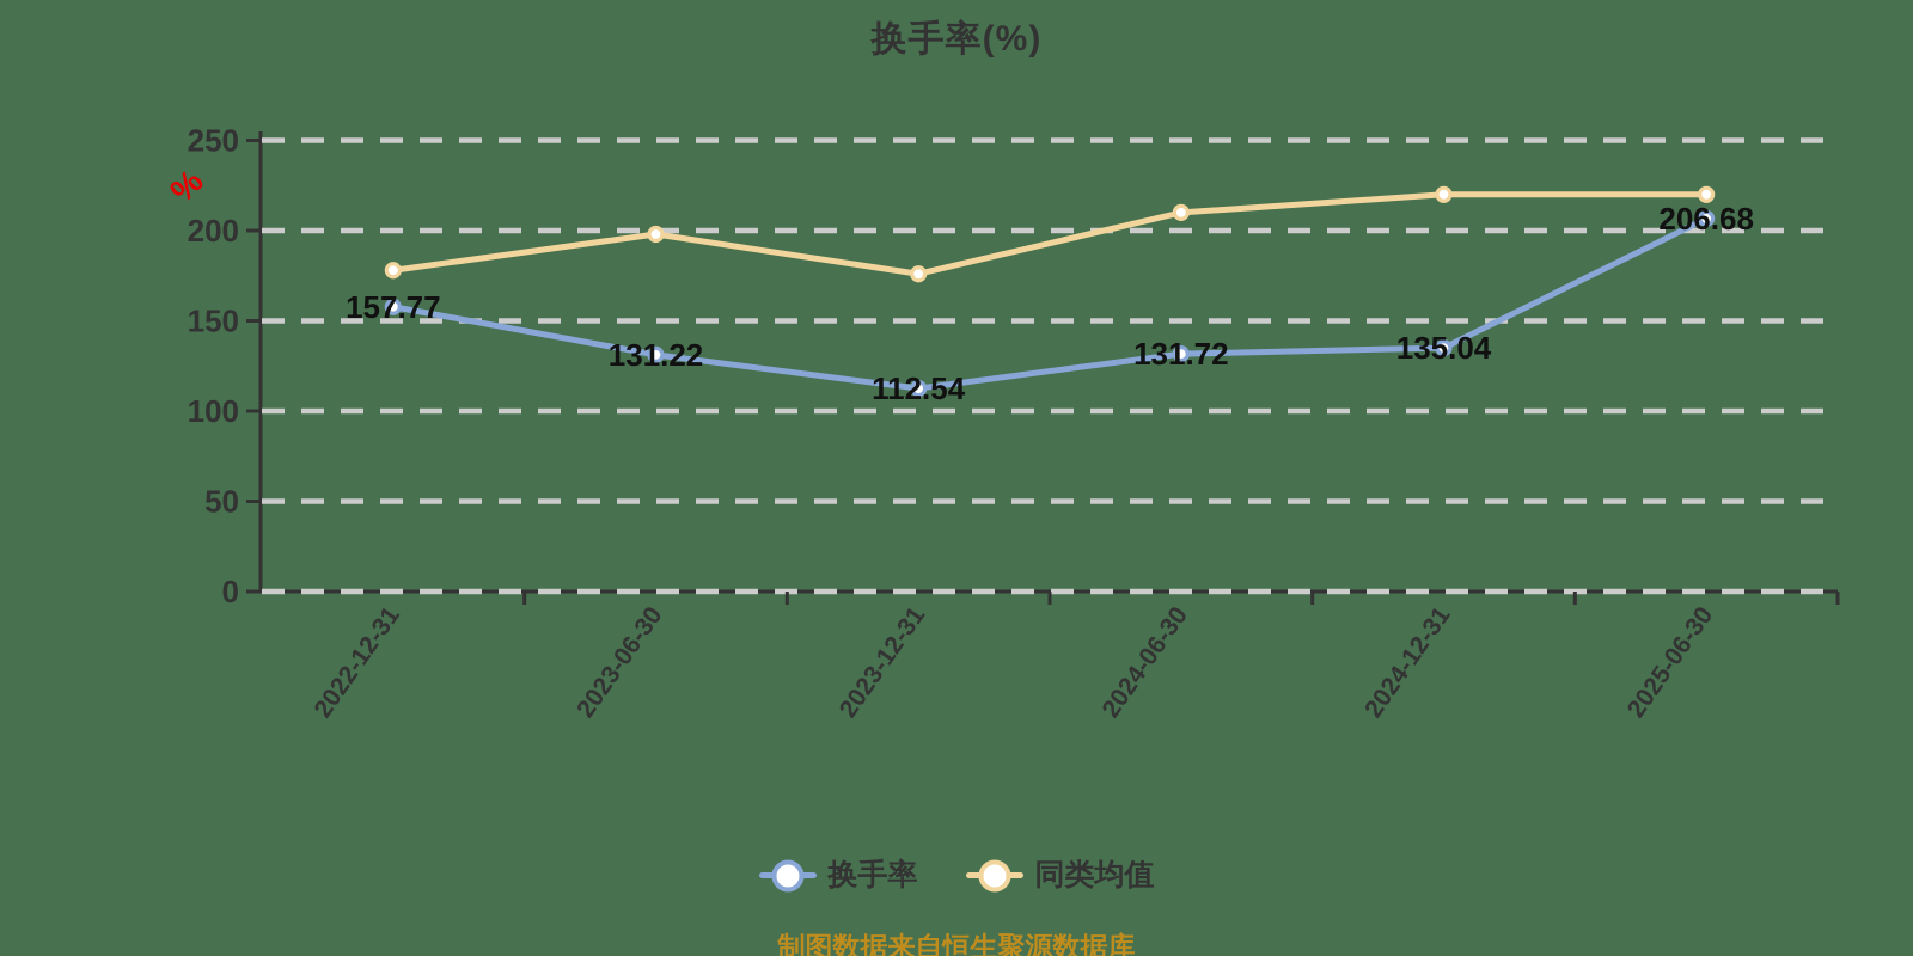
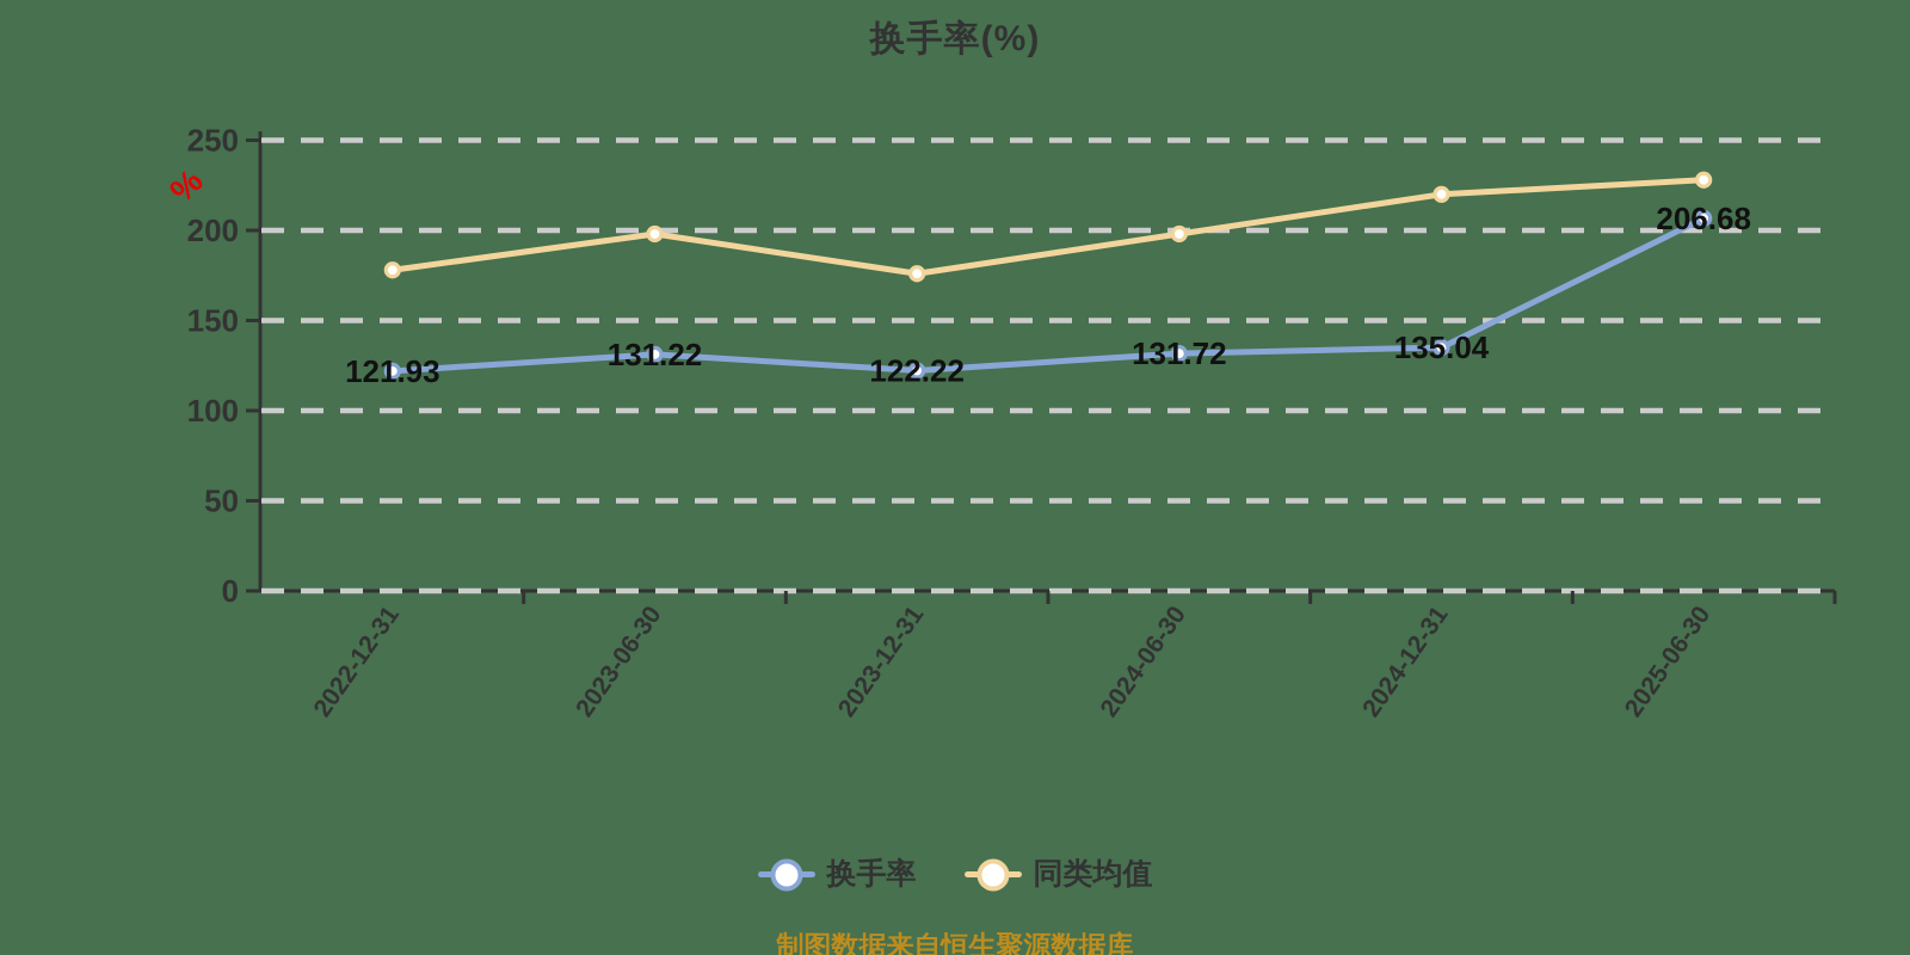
换手率/2022-12-31: 157.77 -> 121.93
换手率/2023-12-31: 112.54 -> 122.22
同类均值/2024-06-30: 210 -> 198
同类均值/2025-06-30: 220 -> 228
